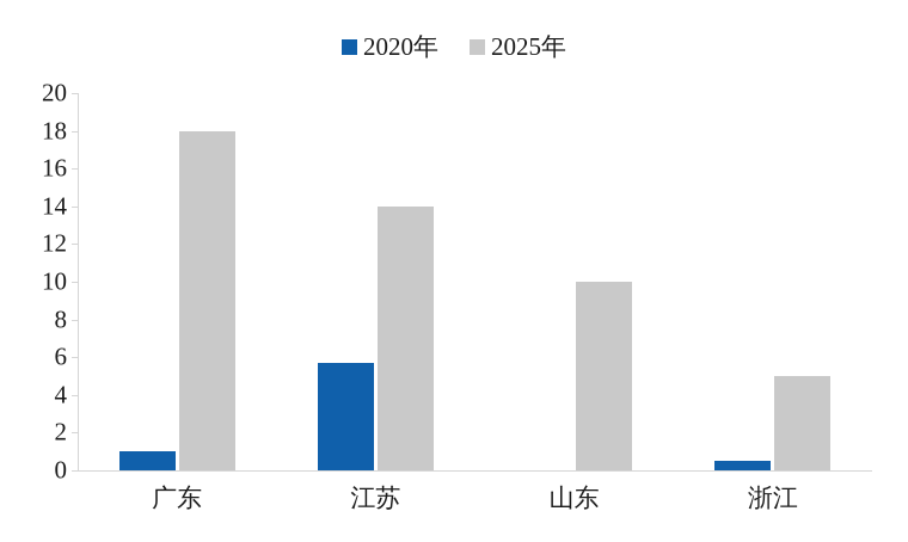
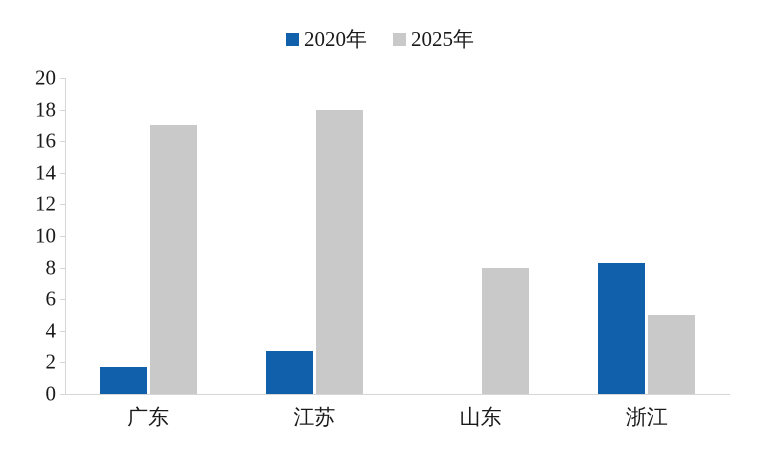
2020年/广东: 1.0 -> 1.7
2025年/广东: 18 -> 17
2020年/江苏: 5.7 -> 2.7
2025年/江苏: 14 -> 18
2025年/山东: 10 -> 8
2020年/浙江: 0.5 -> 8.3
